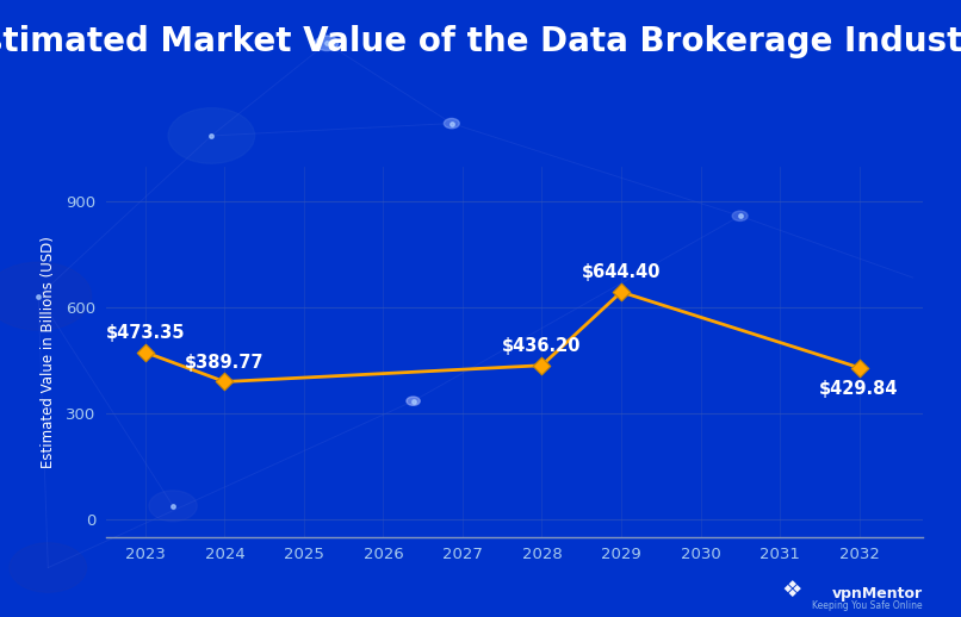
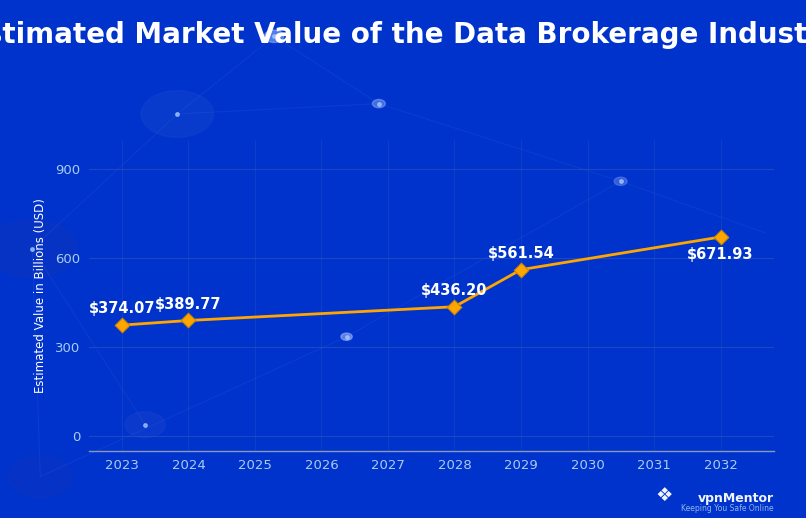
2023: $473.35 -> $374.07
2029: $644.40 -> $561.54
2032: $429.84 -> $671.93
